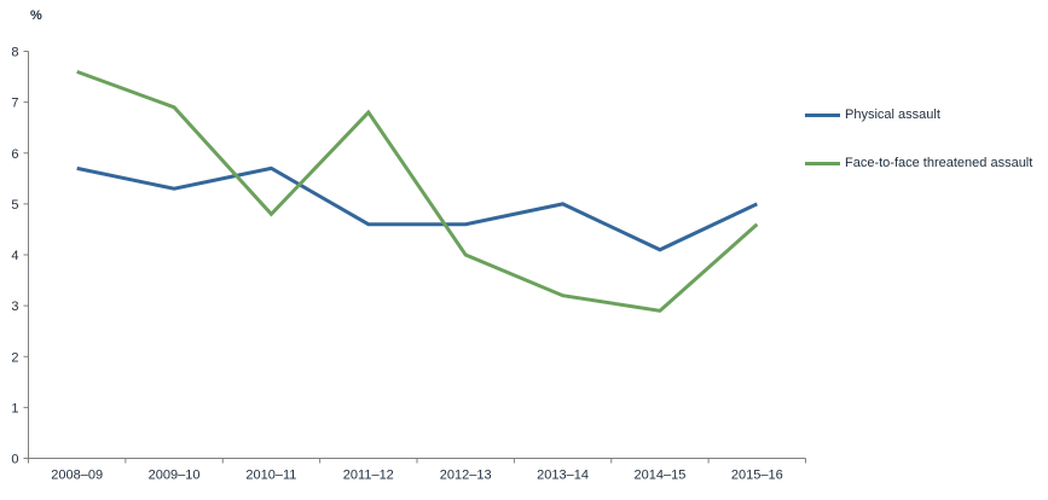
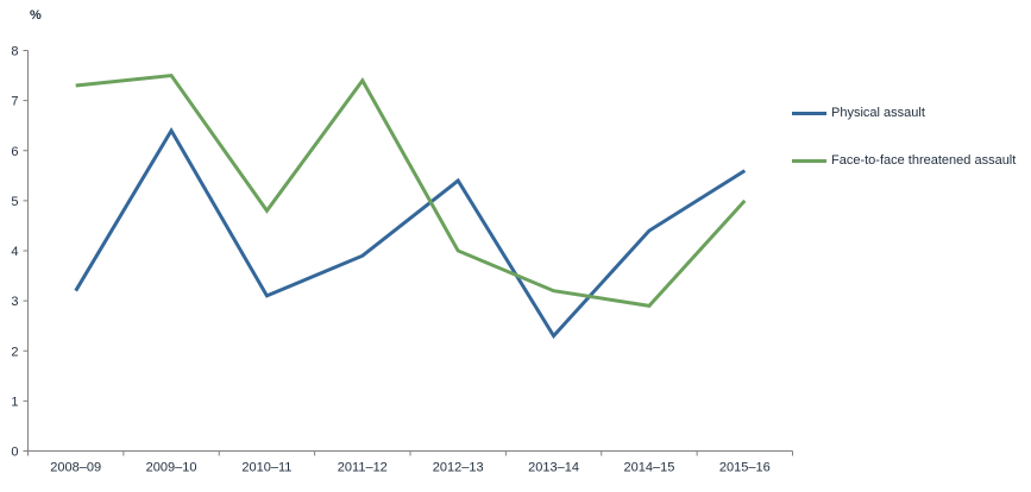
Physical assault/2008–09: 5.7 -> 3.2
Face-to-face threatened assault/2008–09: 7.6 -> 7.3
Physical assault/2009–10: 5.3 -> 6.4
Face-to-face threatened assault/2009–10: 6.9 -> 7.5
Physical assault/2010–11: 5.7 -> 3.1
Physical assault/2011–12: 4.6 -> 3.9
Face-to-face threatened assault/2011–12: 6.8 -> 7.4
Physical assault/2012–13: 4.6 -> 5.4
Physical assault/2013–14: 5.0 -> 2.3
Physical assault/2014–15: 4.1 -> 4.4
Physical assault/2015–16: 5.0 -> 5.6
Face-to-face threatened assault/2015–16: 4.6 -> 5.0
